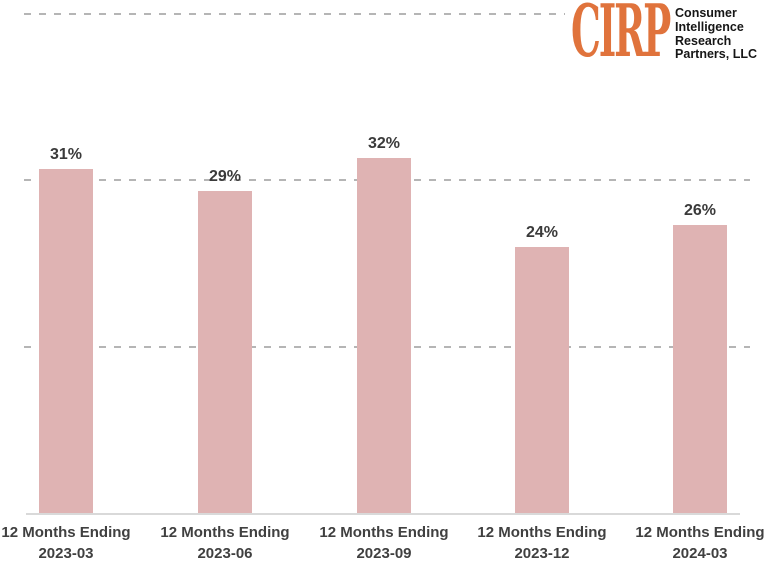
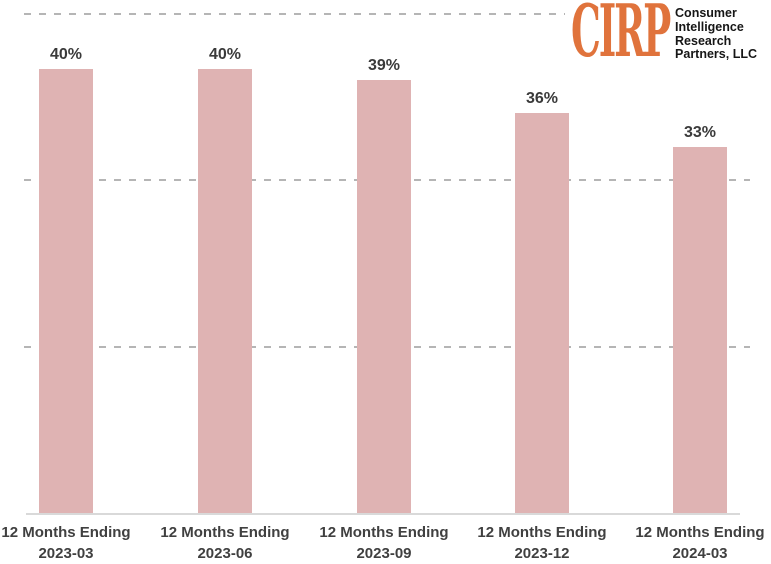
2023-03: 31% -> 40%
2023-06: 29% -> 40%
2023-09: 32% -> 39%
2023-12: 24% -> 36%
2024-03: 26% -> 33%
